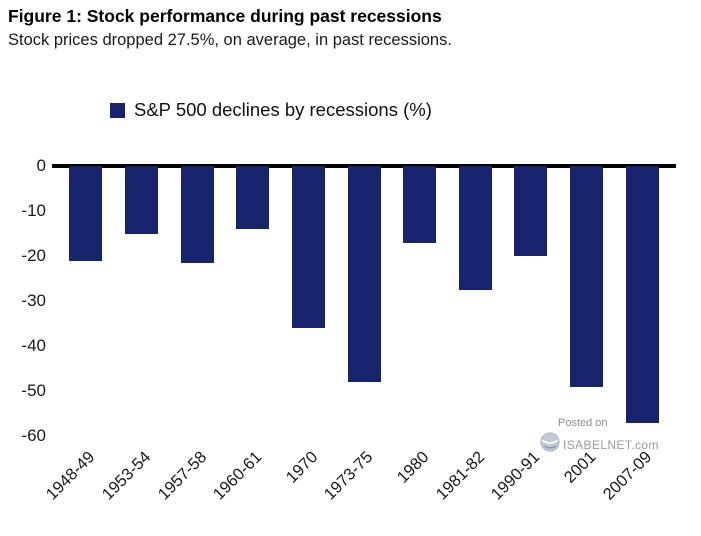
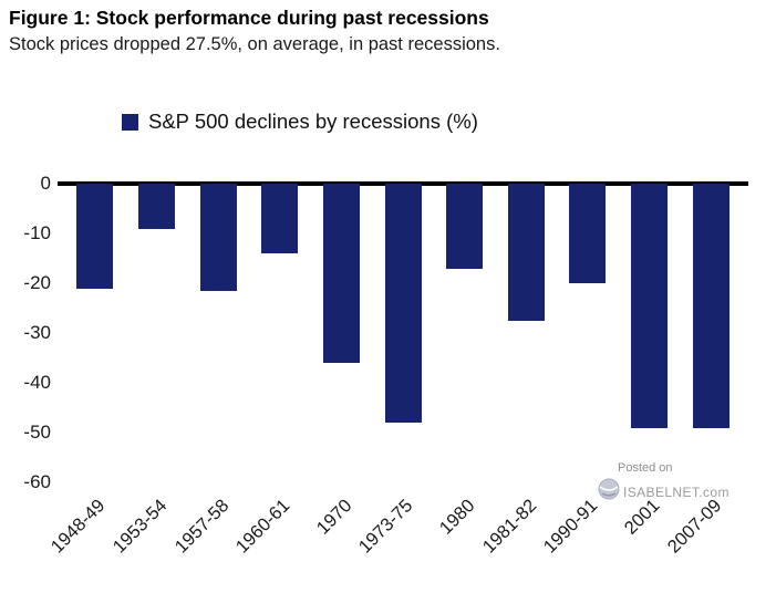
1953-54: -15 -> -9
2007-09: -57 -> -49
